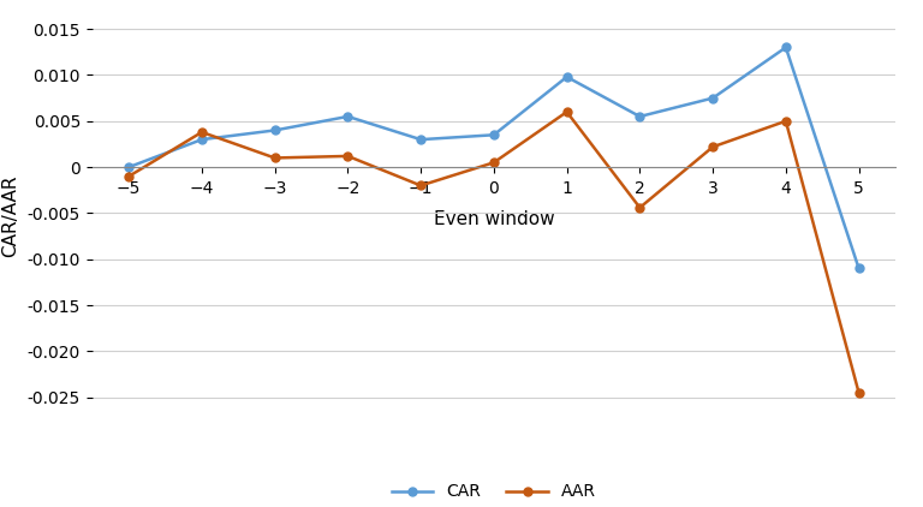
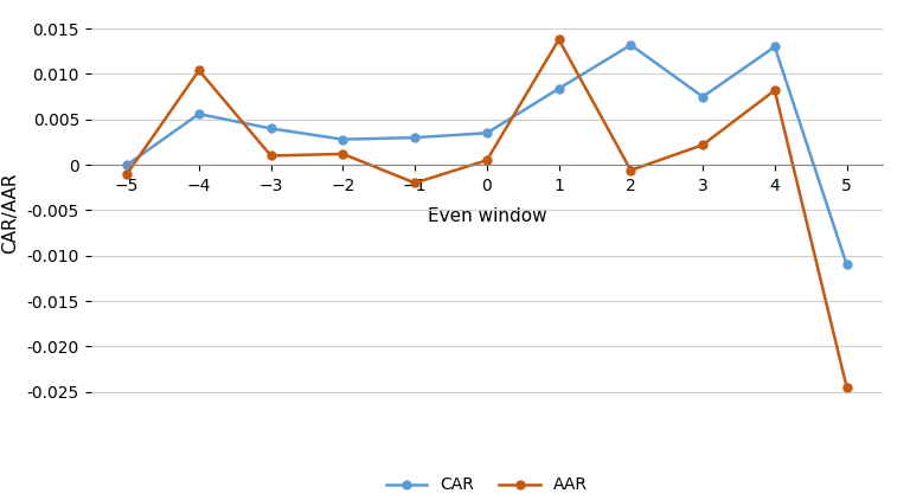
CAR/−4: 0.0030 -> 0.0056
AAR/−4: 0.0038 -> 0.0104
CAR/−2: 0.0055 -> 0.0028
CAR/1: 0.0098 -> 0.0084
AAR/1: 0.0060 -> 0.0138
CAR/2: 0.0055 -> 0.0132
AAR/2: -0.0044 -> -0.0006
AAR/4: 0.0050 -> 0.0082
